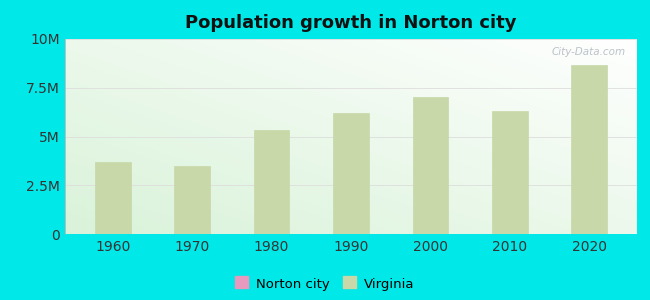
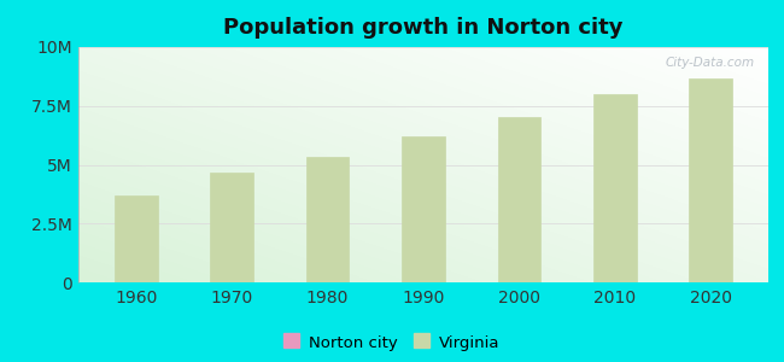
1970: 3.5M -> 4.6M
2010: 6.3M -> 8.0M
